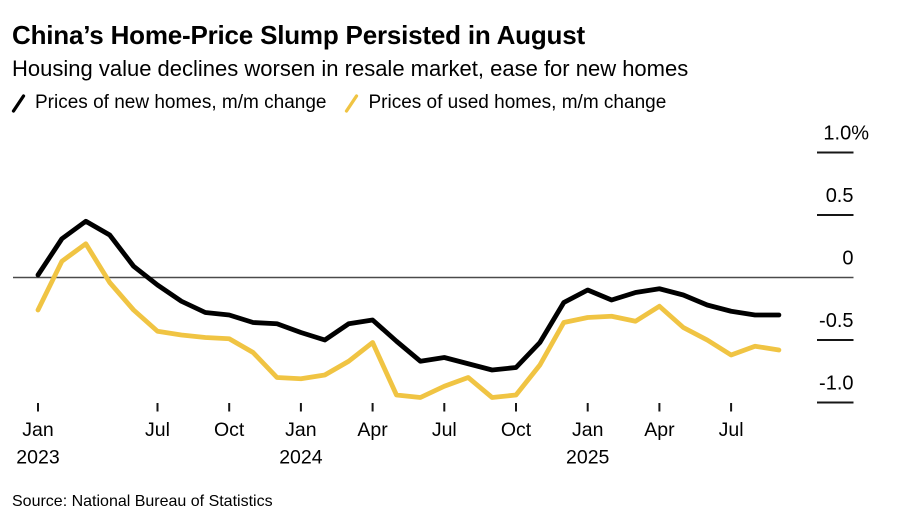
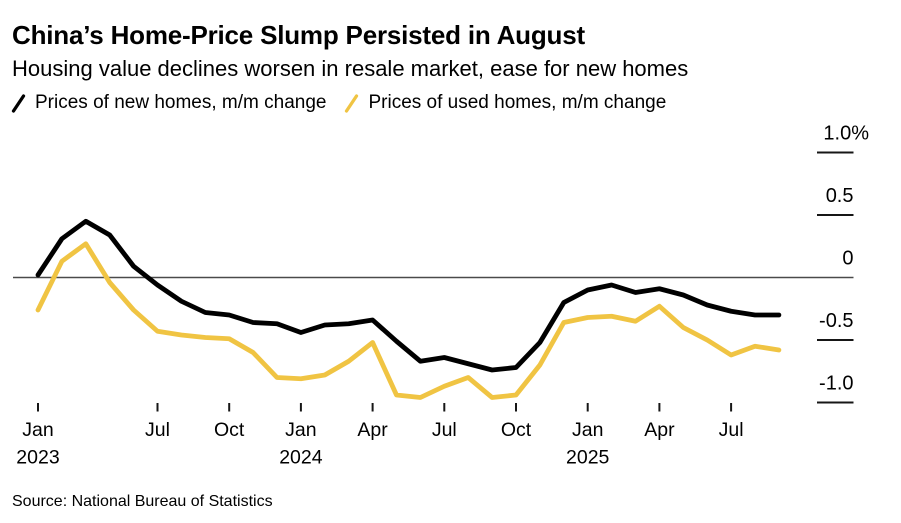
Prices of new homes, m/m change/Jan 2024: -0.50 -> -0.38
Prices of new homes, m/m change/Jan 2025: -0.18 -> -0.06
